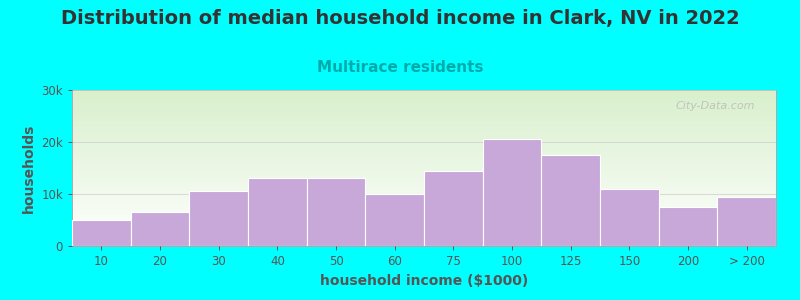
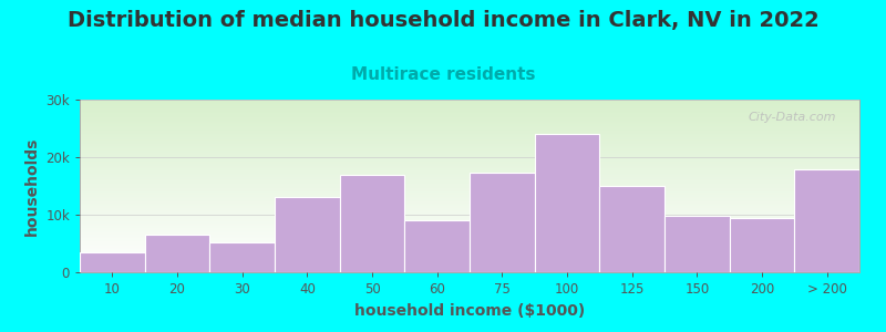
10: 5.0k -> 3.4k
30: 10.5k -> 5.2k
50: 13.0k -> 17.0k
60: 10.0k -> 9.0k
75: 14.5k -> 17.4k
100: 20.5k -> 24.0k
125: 17.5k -> 15.0k
150: 11.0k -> 9.8k
200: 7.5k -> 9.4k
> 200: 9.5k -> 17.8k
